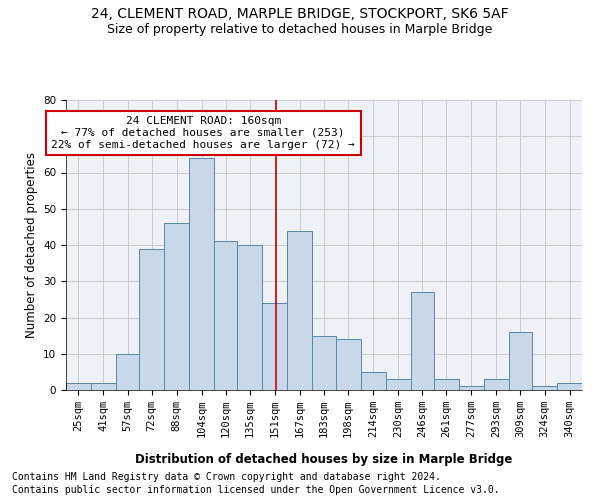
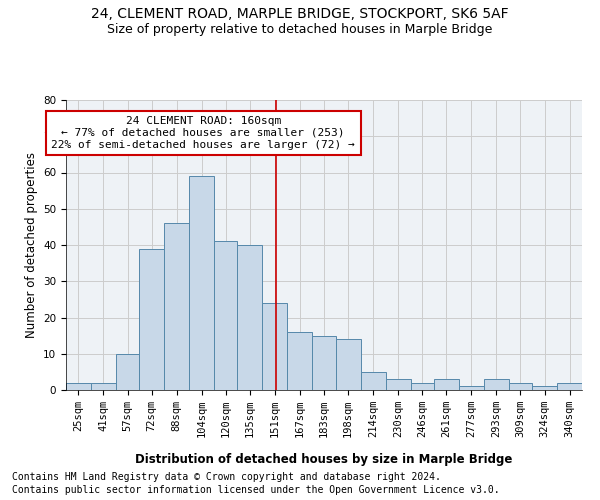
104sqm: 64 -> 59
167sqm: 44 -> 16
246sqm: 27 -> 2
309sqm: 16 -> 2
